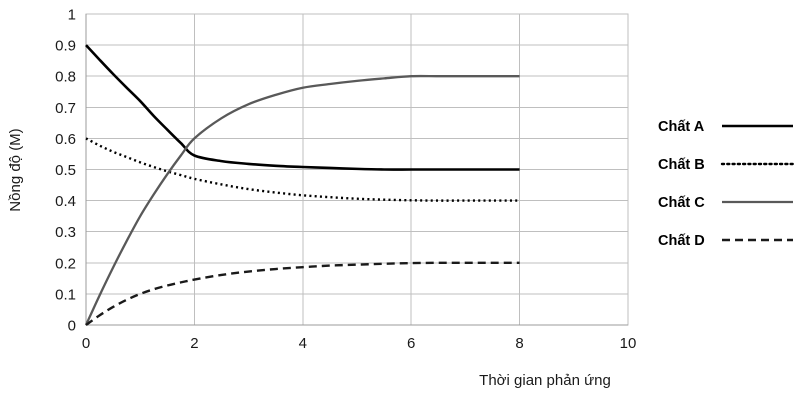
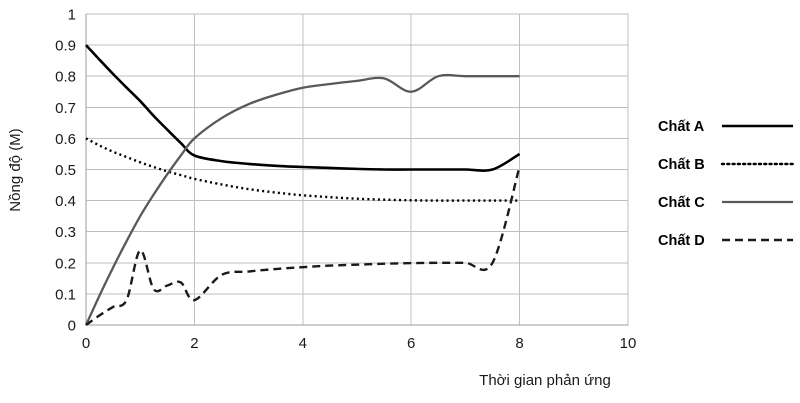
Chất D/1: 0.10 -> 0.24
Chất D/2: 0.15 -> 0.08
Chất C/6: 0.80 -> 0.75
Chất A/8: 0.50 -> 0.55
Chất D/8: 0.20 -> 0.51
